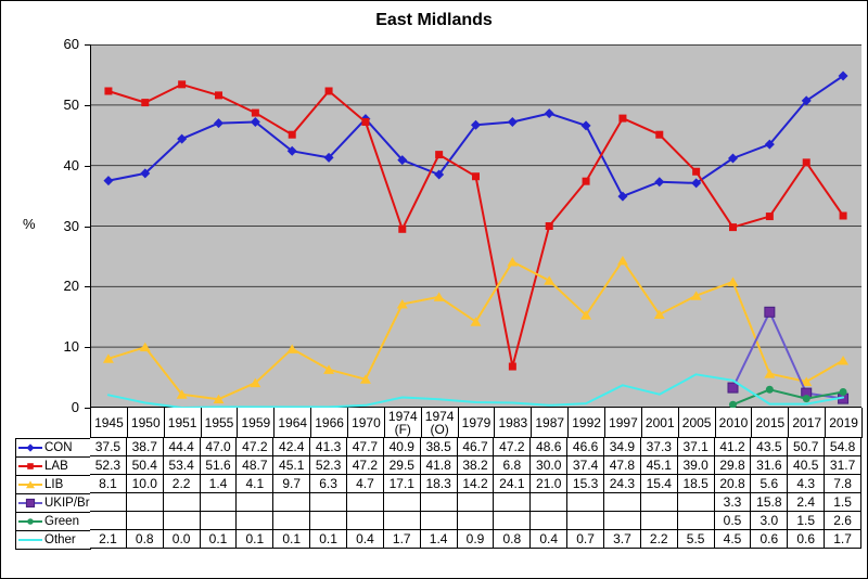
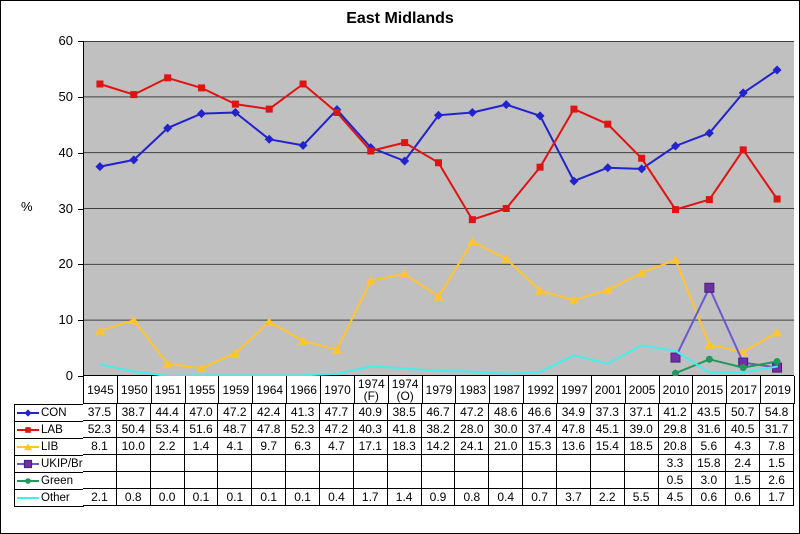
LAB/1964: 45.1 -> 47.8
LAB/1974 (F): 29.5 -> 40.3
LAB/1983: 6.8 -> 28.0
LIB/1997: 24.3 -> 13.6
